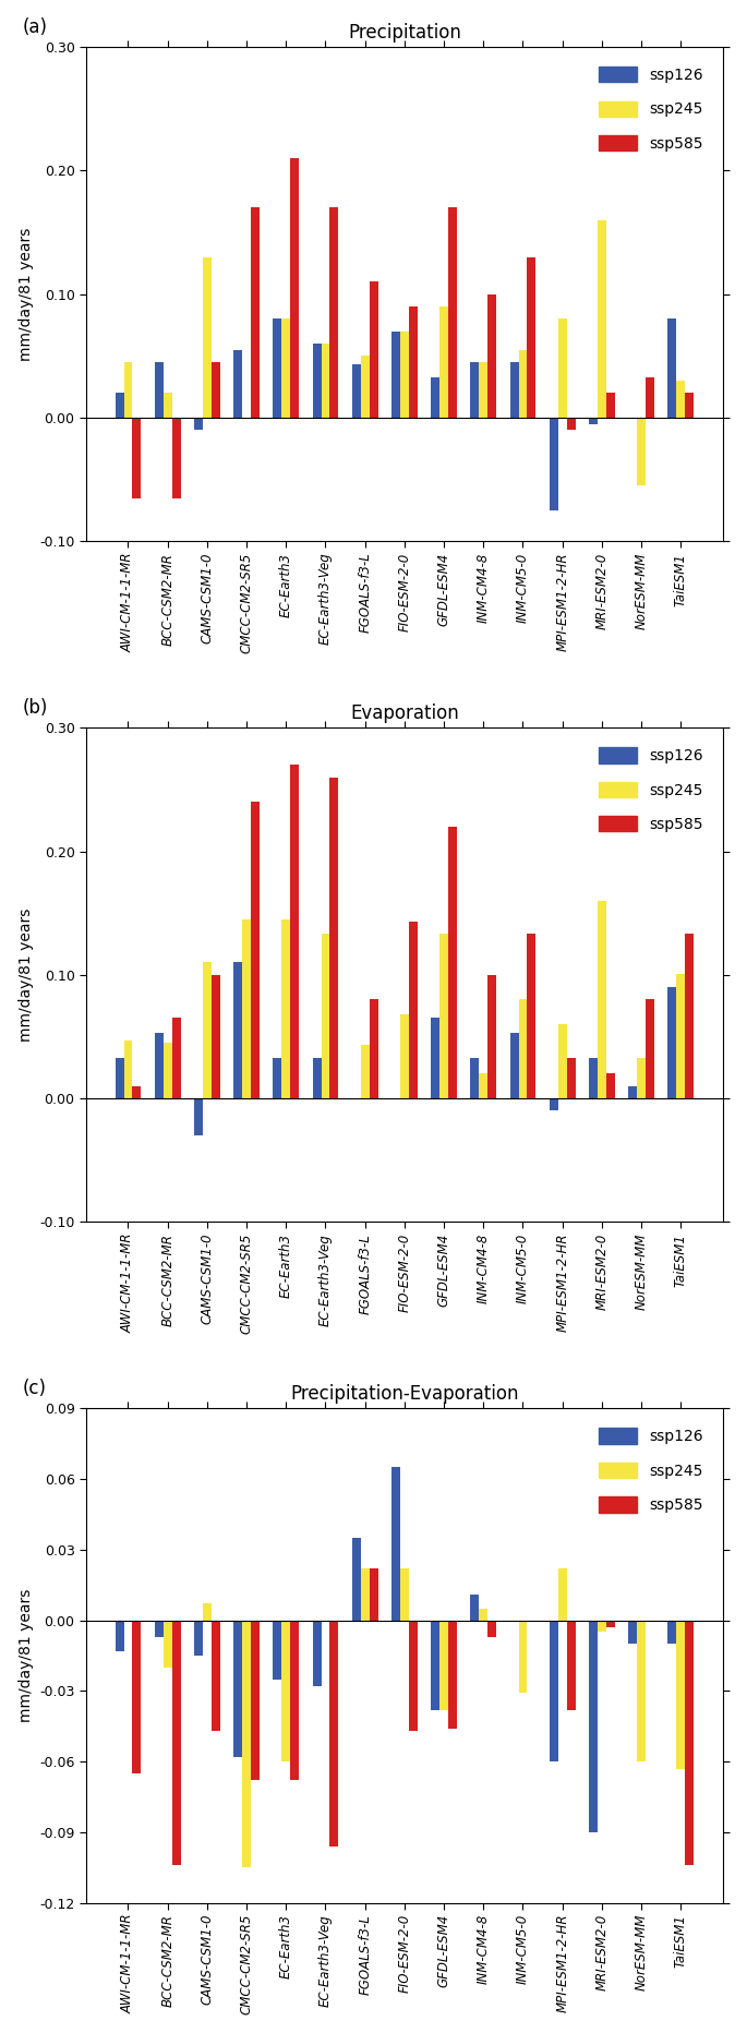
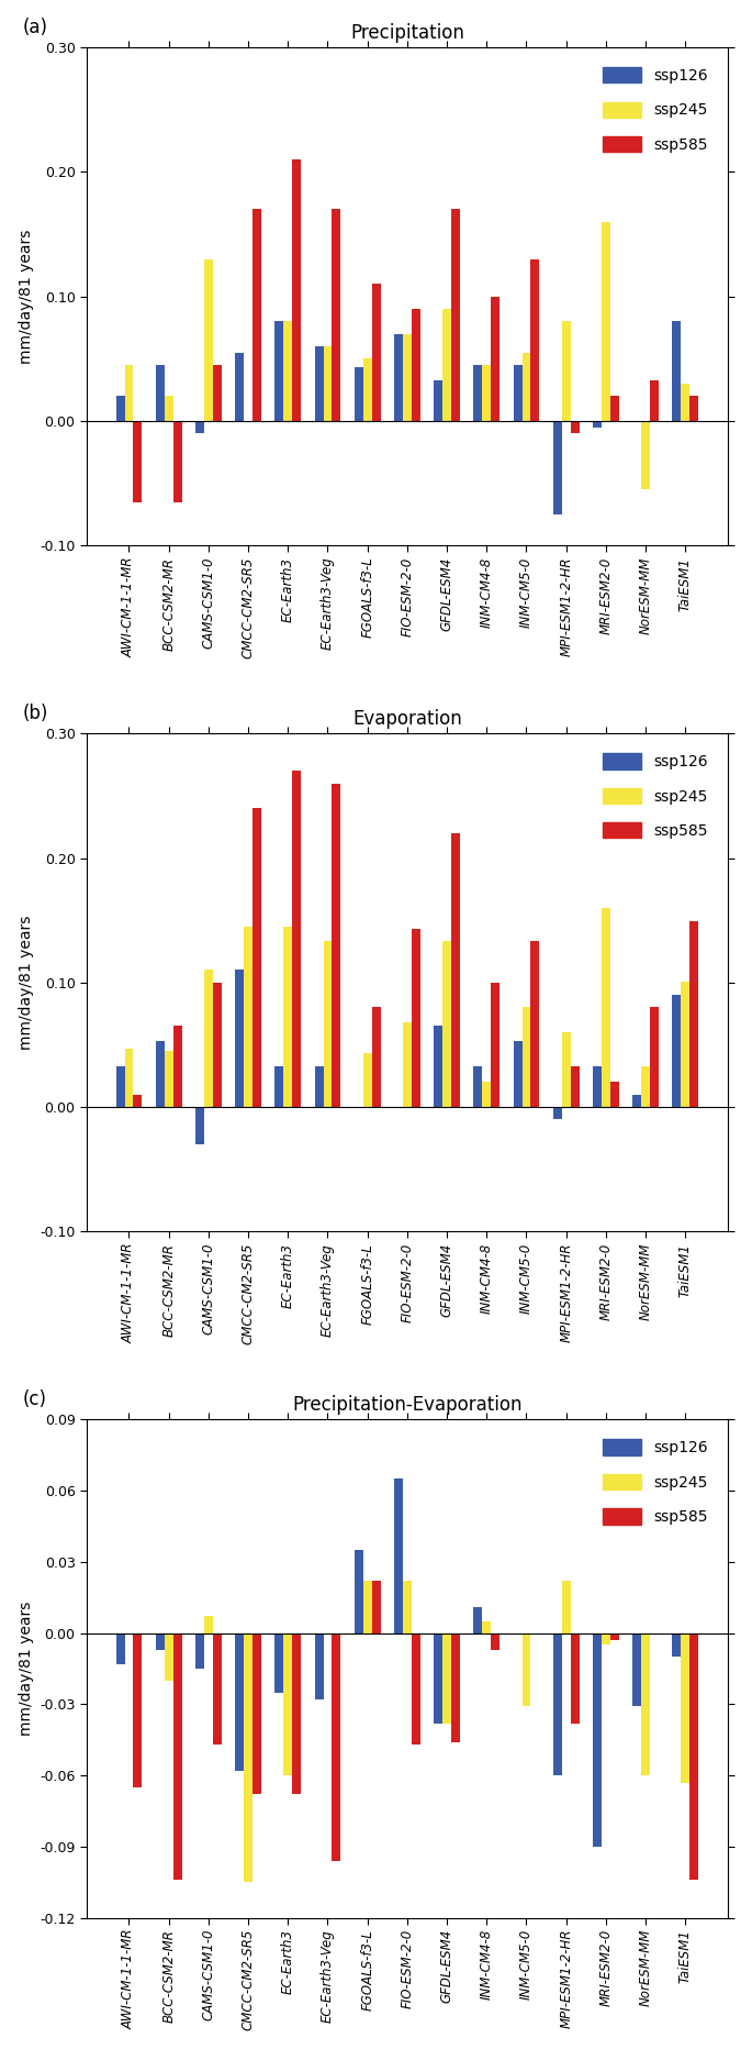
Evaporation/ssp585/TaiESM1: 0.133 -> 0.149
Precipitation-Evaporation/ssp126/NorESM-MM: -0.010 -> -0.031
